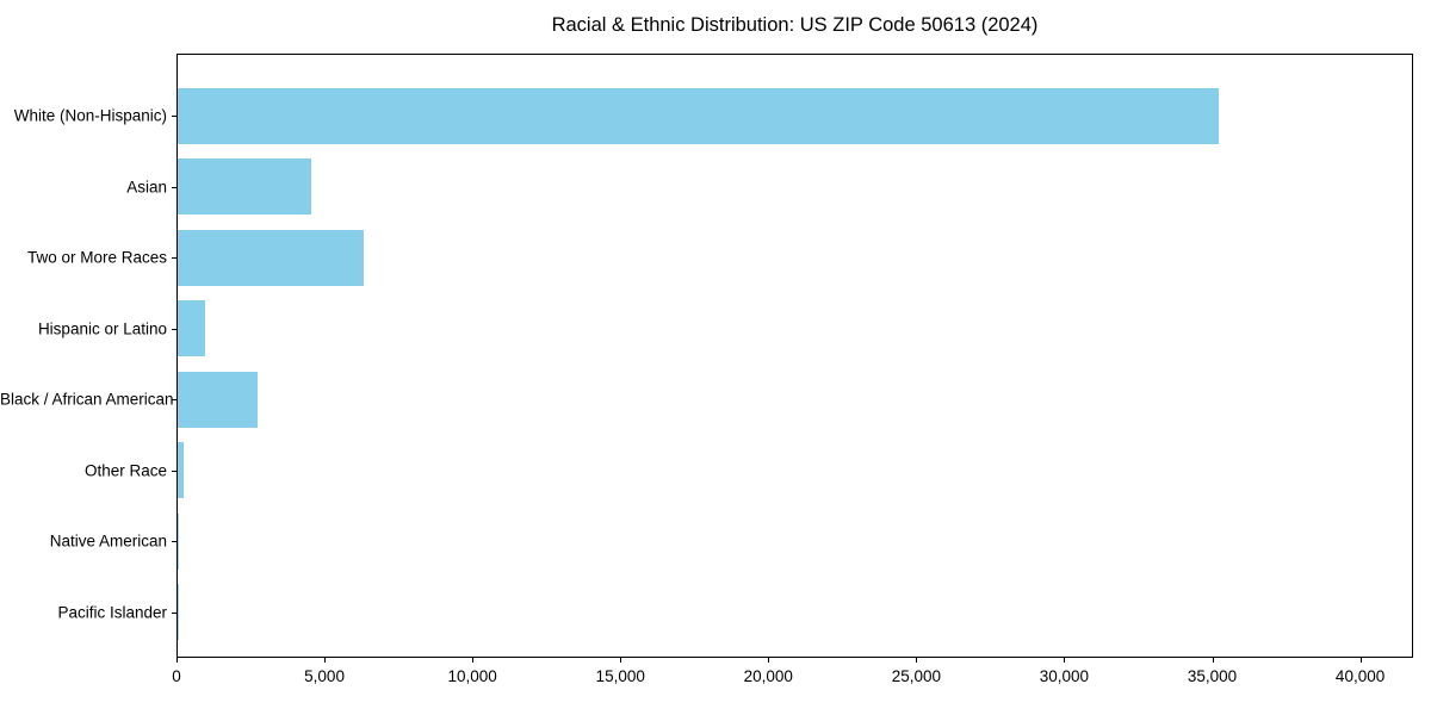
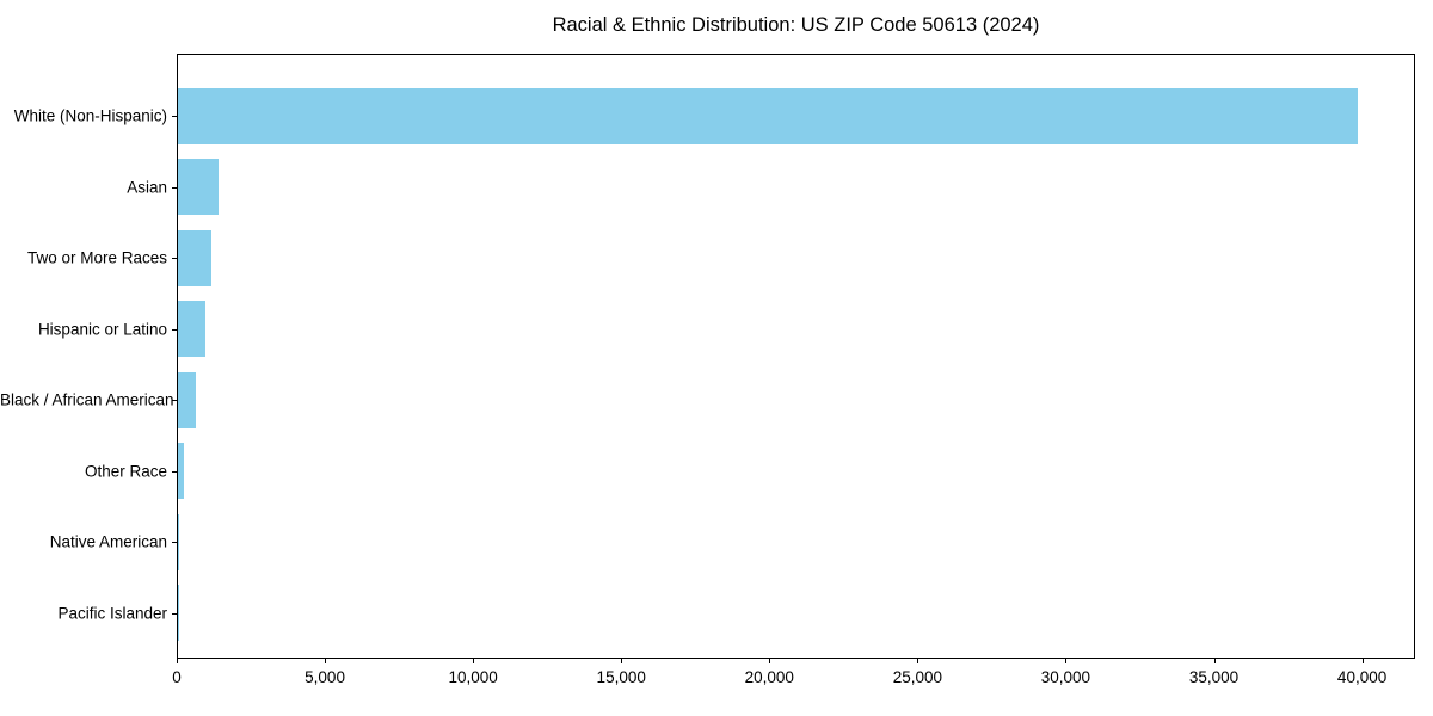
White (Non-Hispanic): 35200 -> 39800
Asian: 4500 -> 1400
Two or More Races: 6300 -> 1100
Black / African American: 2700 -> 600
